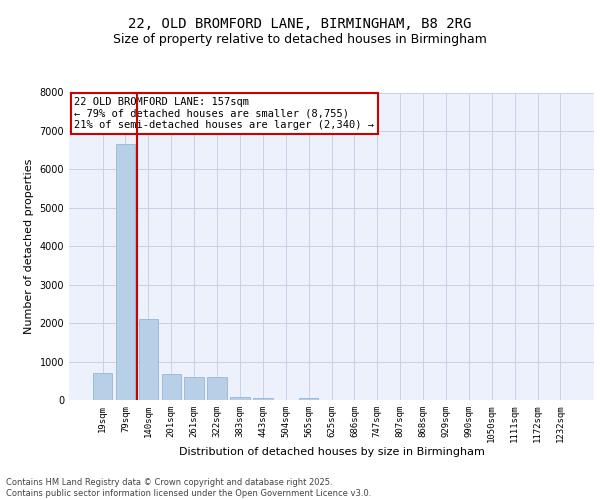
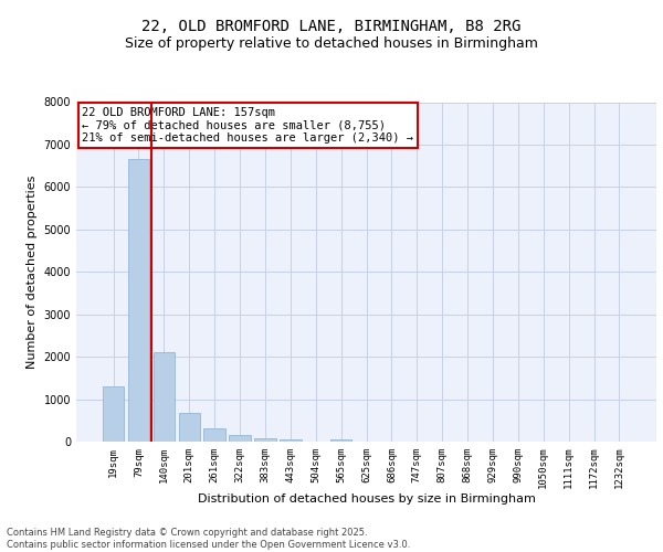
19sqm: 700 -> 1300
261sqm: 600 -> 300
322sqm: 600 -> 150
